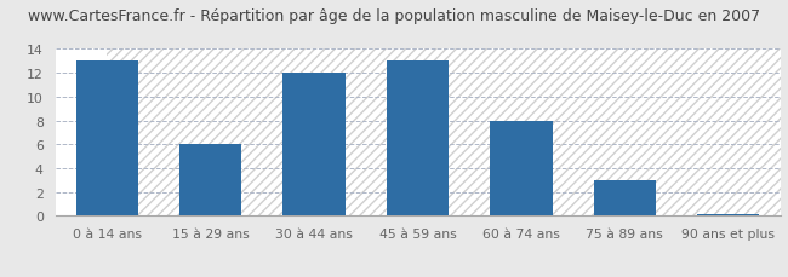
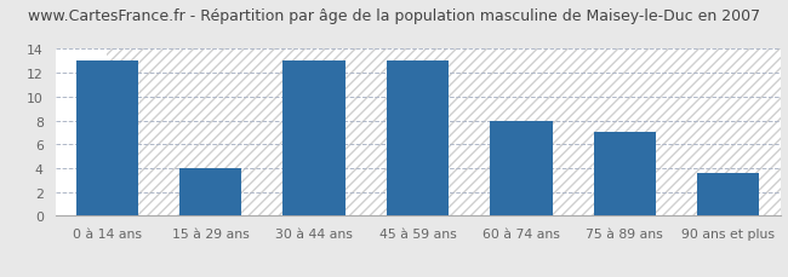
15 à 29 ans: 6.0 -> 4.0
30 à 44 ans: 12.0 -> 13.0
75 à 89 ans: 3.0 -> 7.0
90 ans et plus: 0.1 -> 3.6
